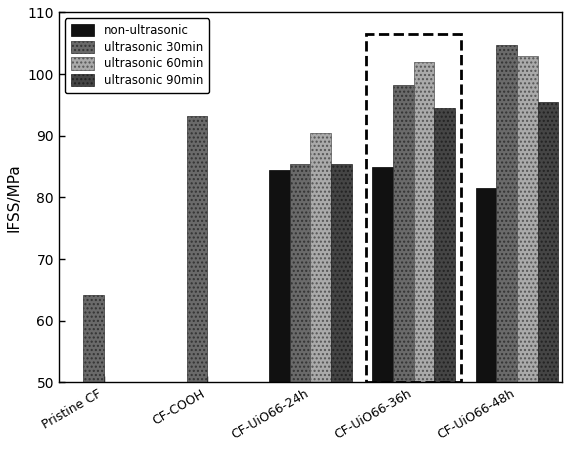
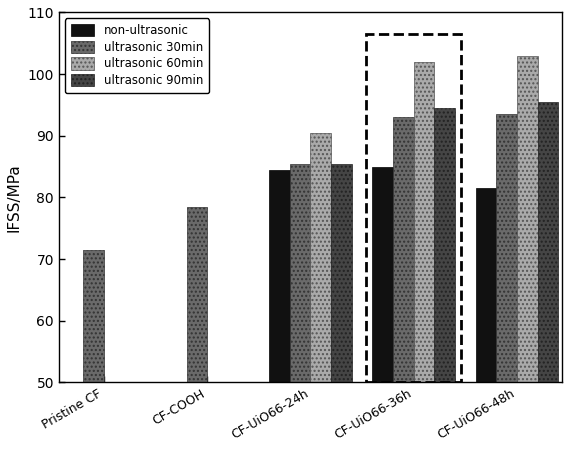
ultrasonic 30min/Pristine CF: 64.2 -> 71.5
ultrasonic 30min/CF-COOH: 93.2 -> 78.5
ultrasonic 30min/CF-UiO66-36h: 98.2 -> 93.0
ultrasonic 30min/CF-UiO66-48h: 104.8 -> 93.5
